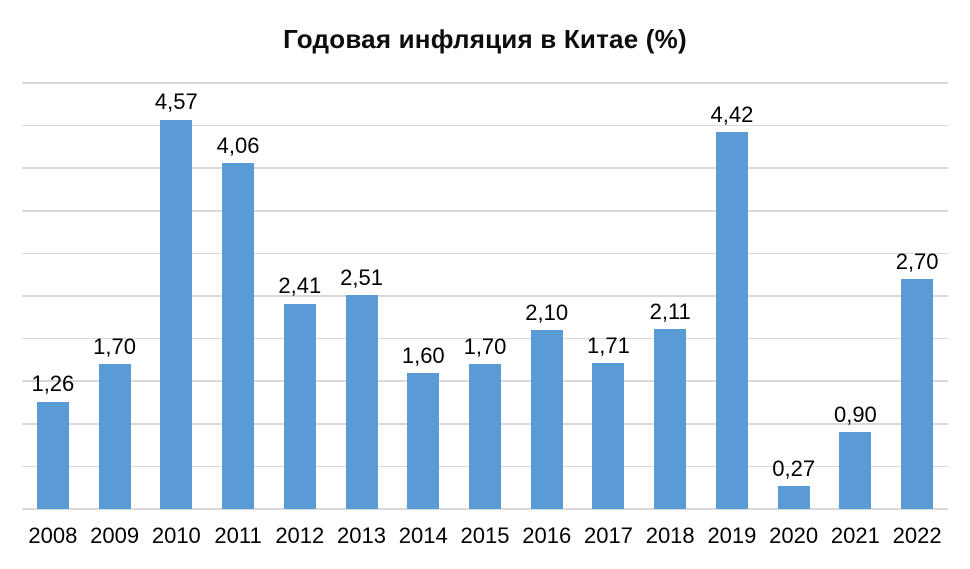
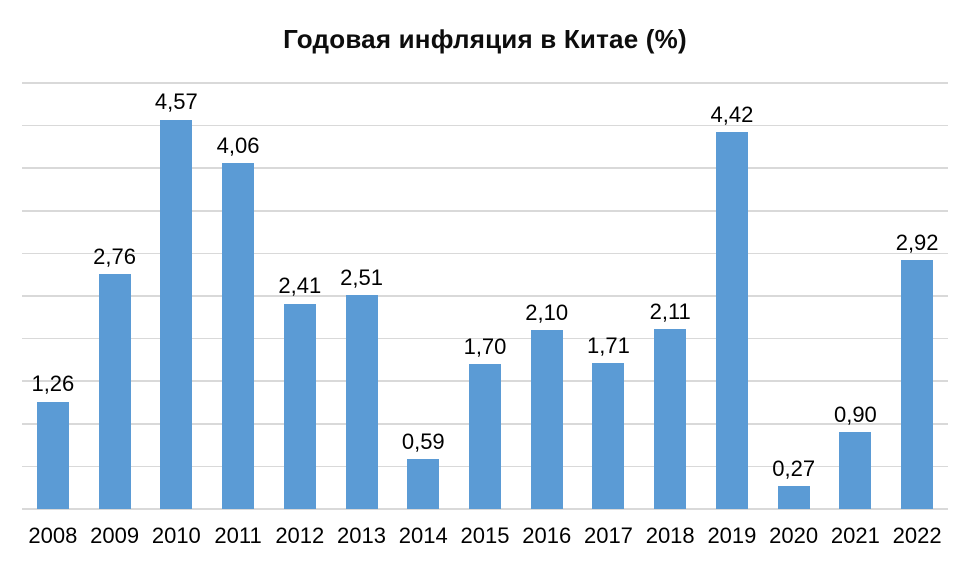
2009: 1,70 -> 2,76
2014: 1,60 -> 0,59
2022: 2,70 -> 2,92
